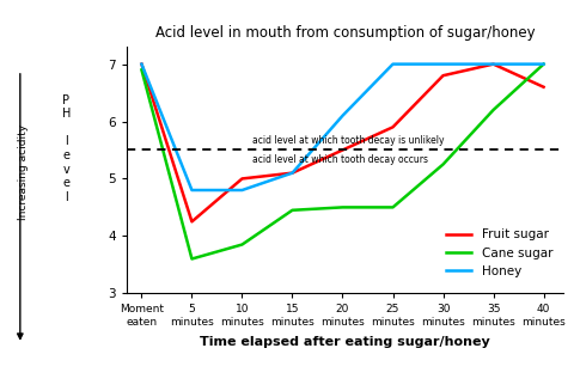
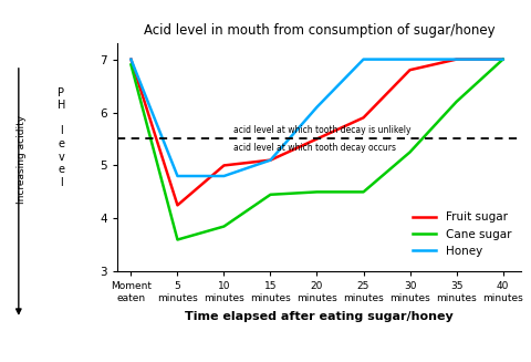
Fruit sugar/40 minutes: 6.60 -> 7.00
